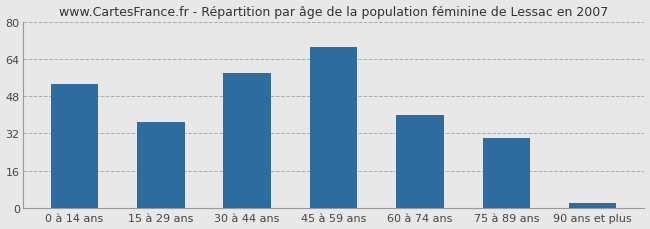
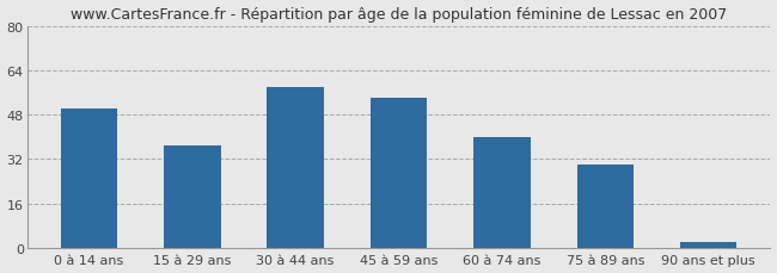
0 à 14 ans: 53 -> 50
45 à 59 ans: 69 -> 54
